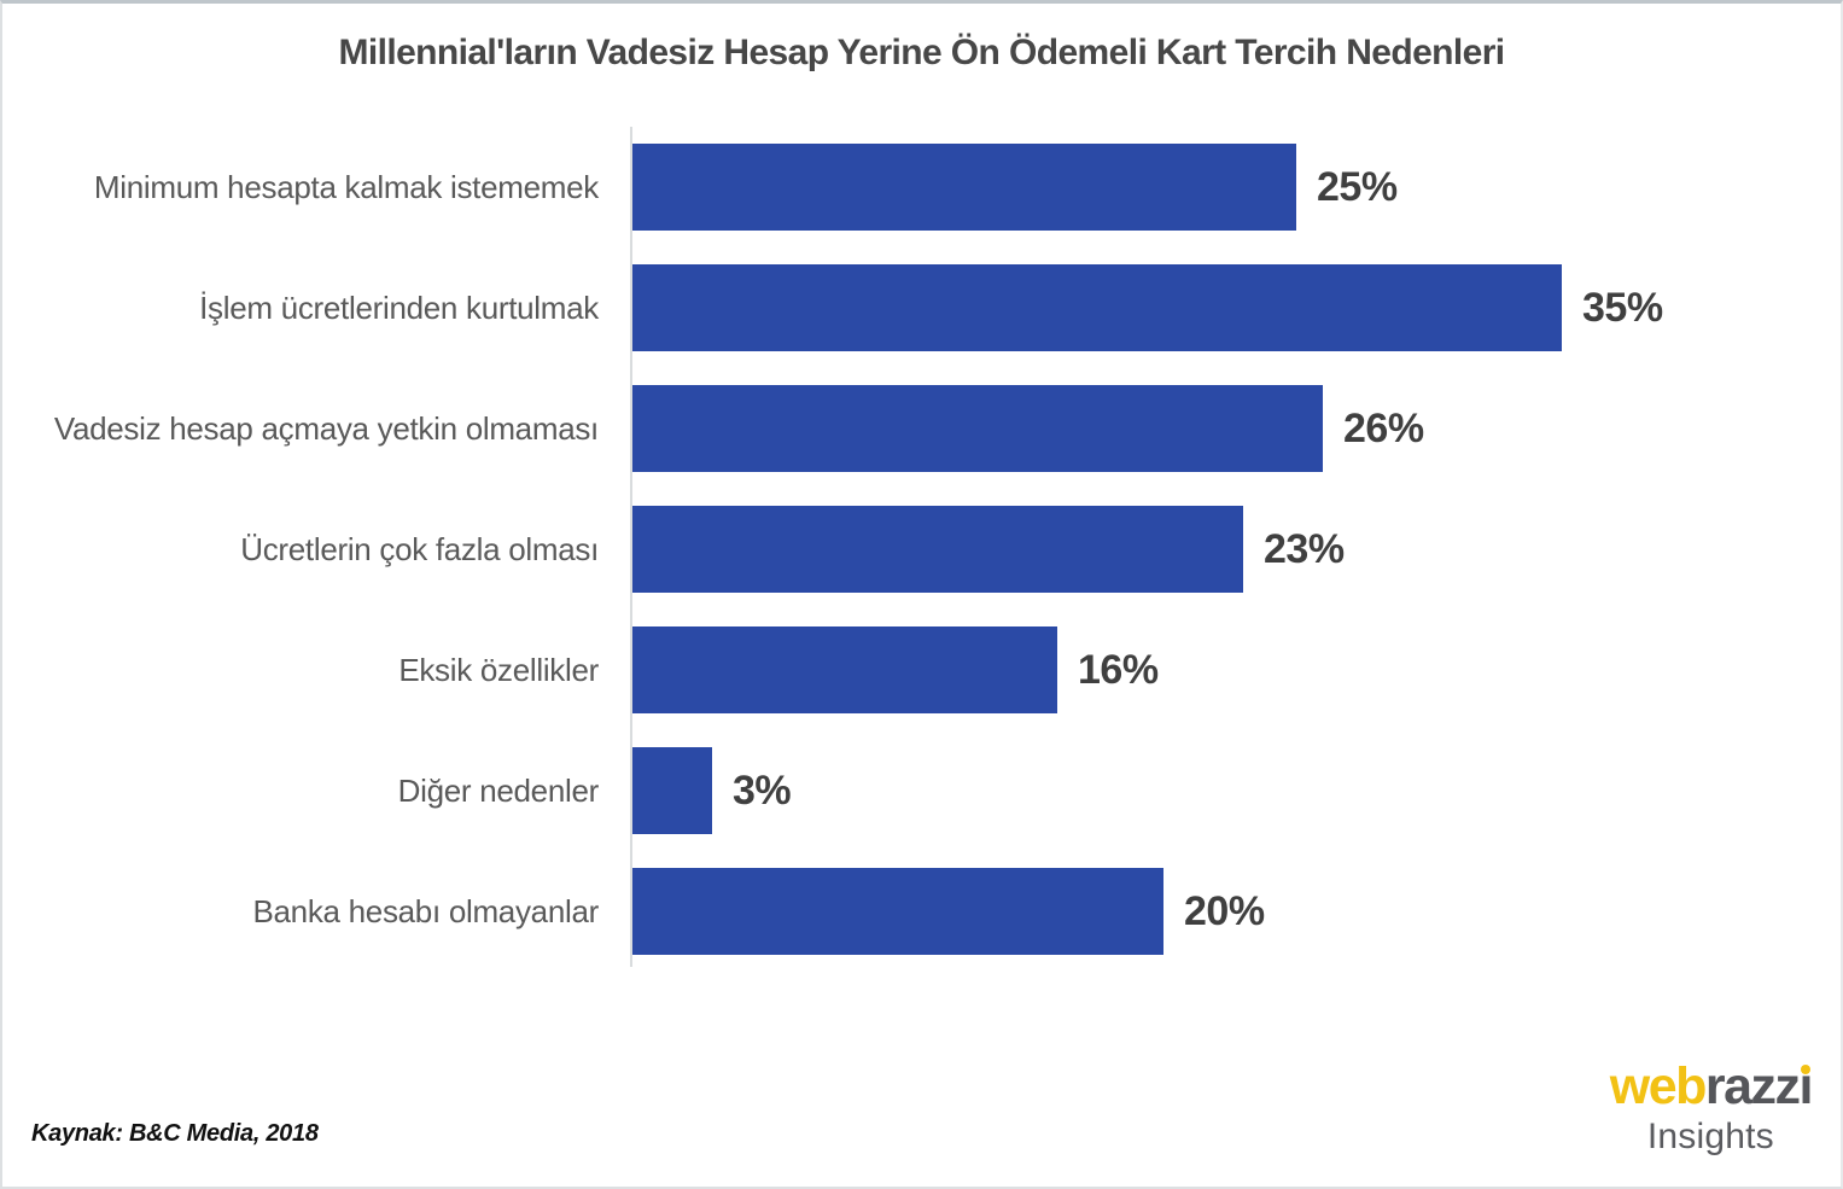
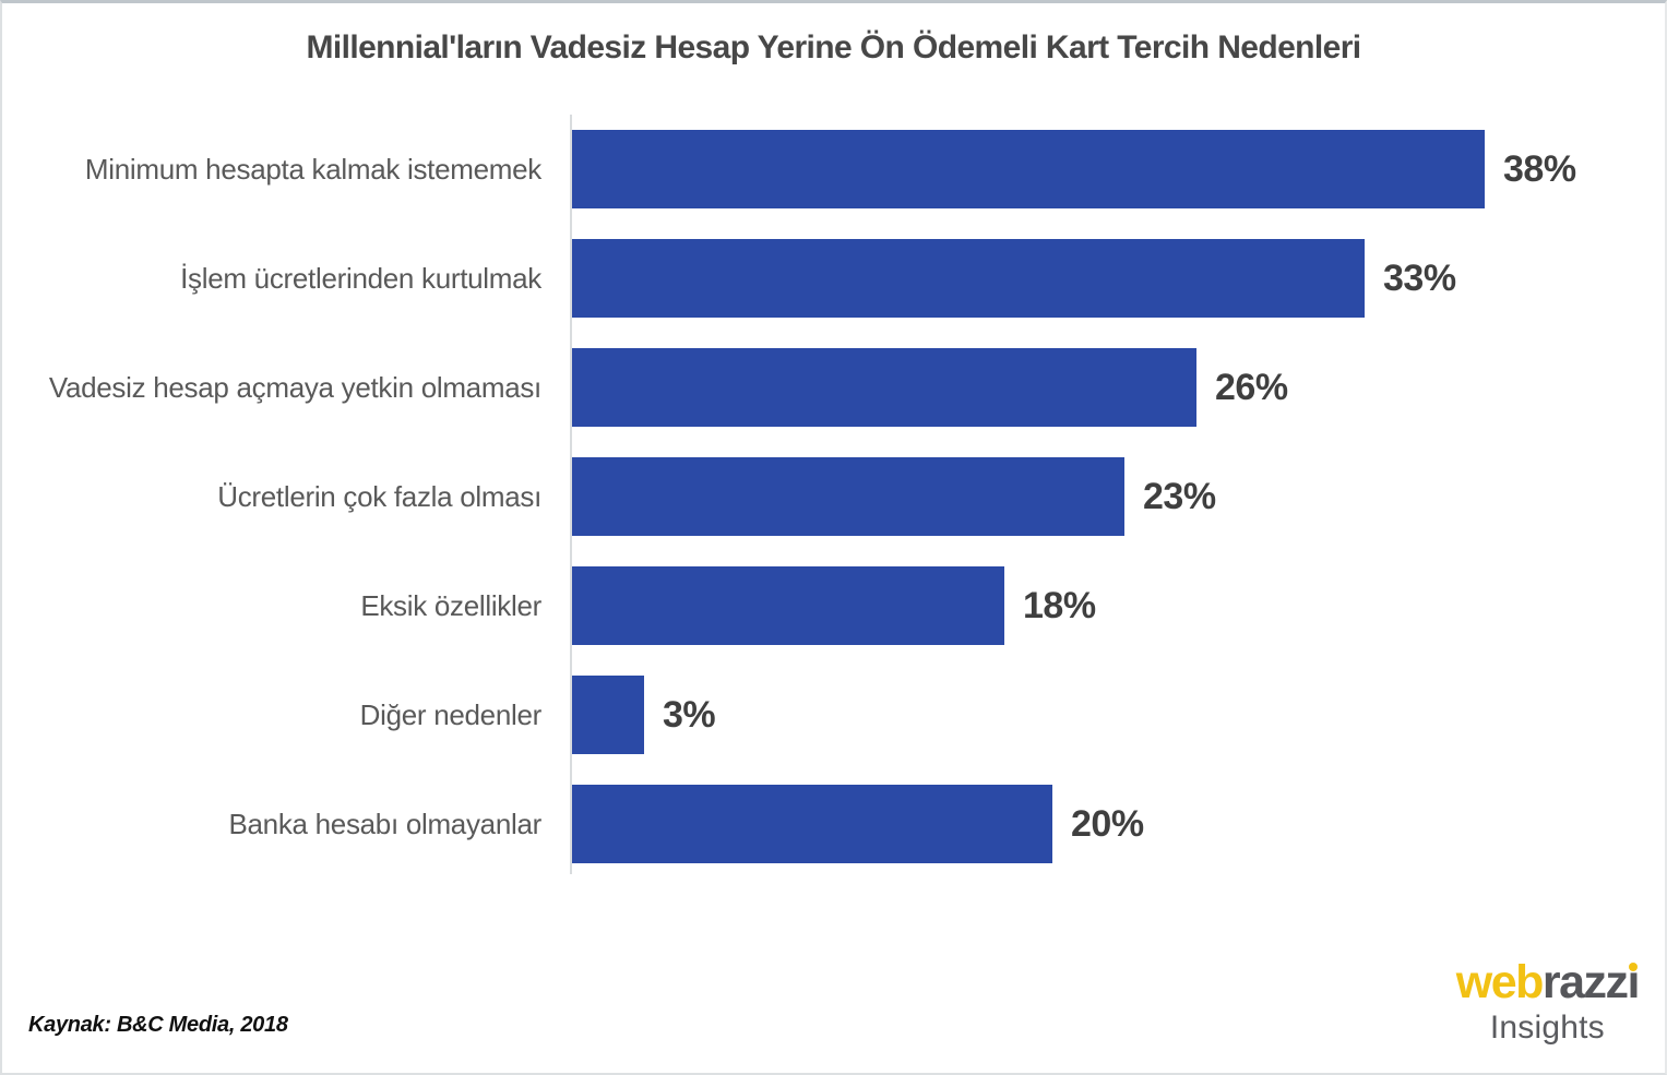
Minimum hesapta kalmak istememek: 25% -> 38%
İşlem ücretlerinden kurtulmak: 35% -> 33%
Eksik özellikler: 16% -> 18%
